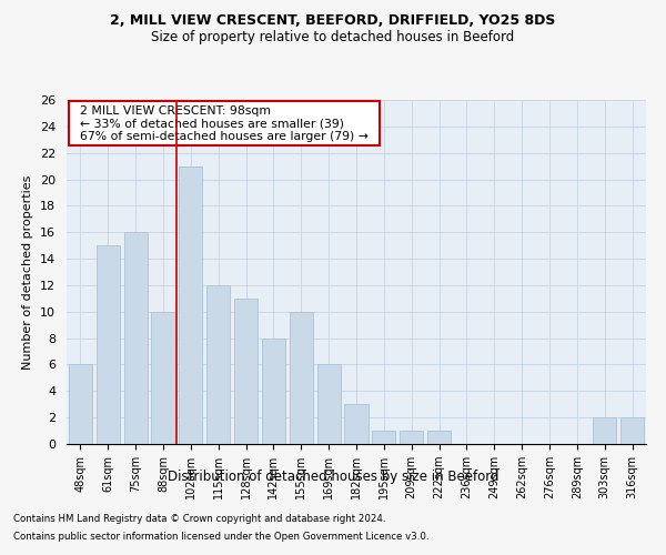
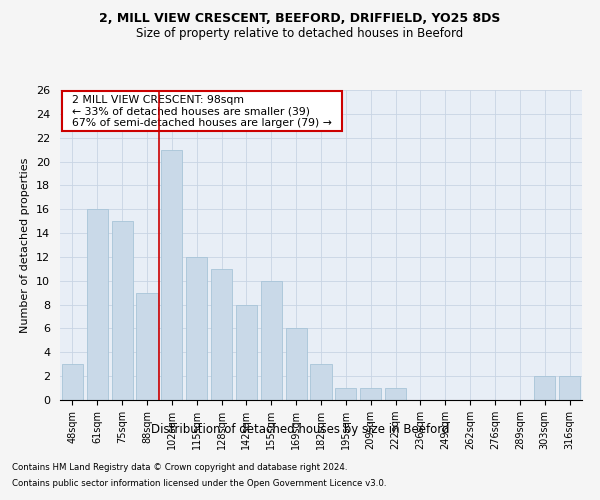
48sqm: 6 -> 3
61sqm: 15 -> 16
75sqm: 16 -> 15
88sqm: 10 -> 9
